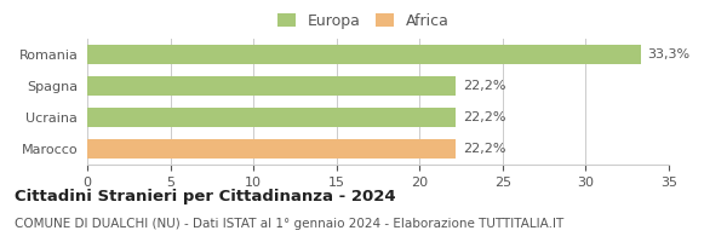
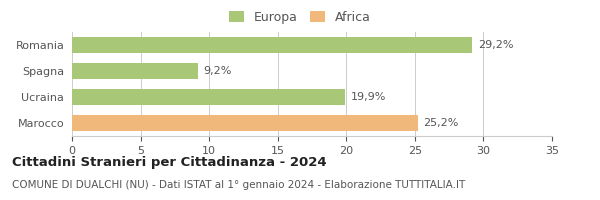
Romania: 33,3% -> 29,2%
Spagna: 22,2% -> 9,2%
Ucraina: 22,2% -> 19,9%
Marocco: 22,2% -> 25,2%
